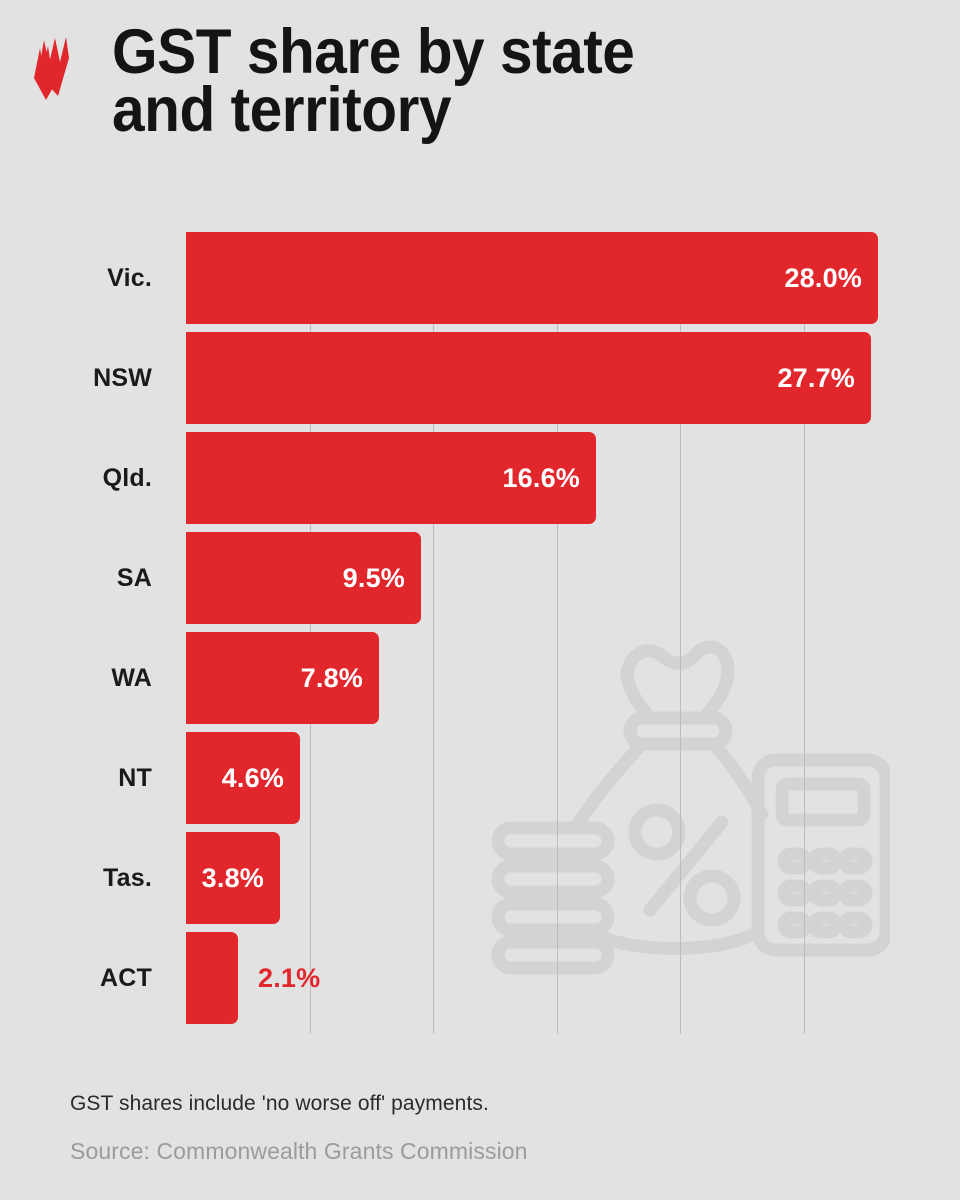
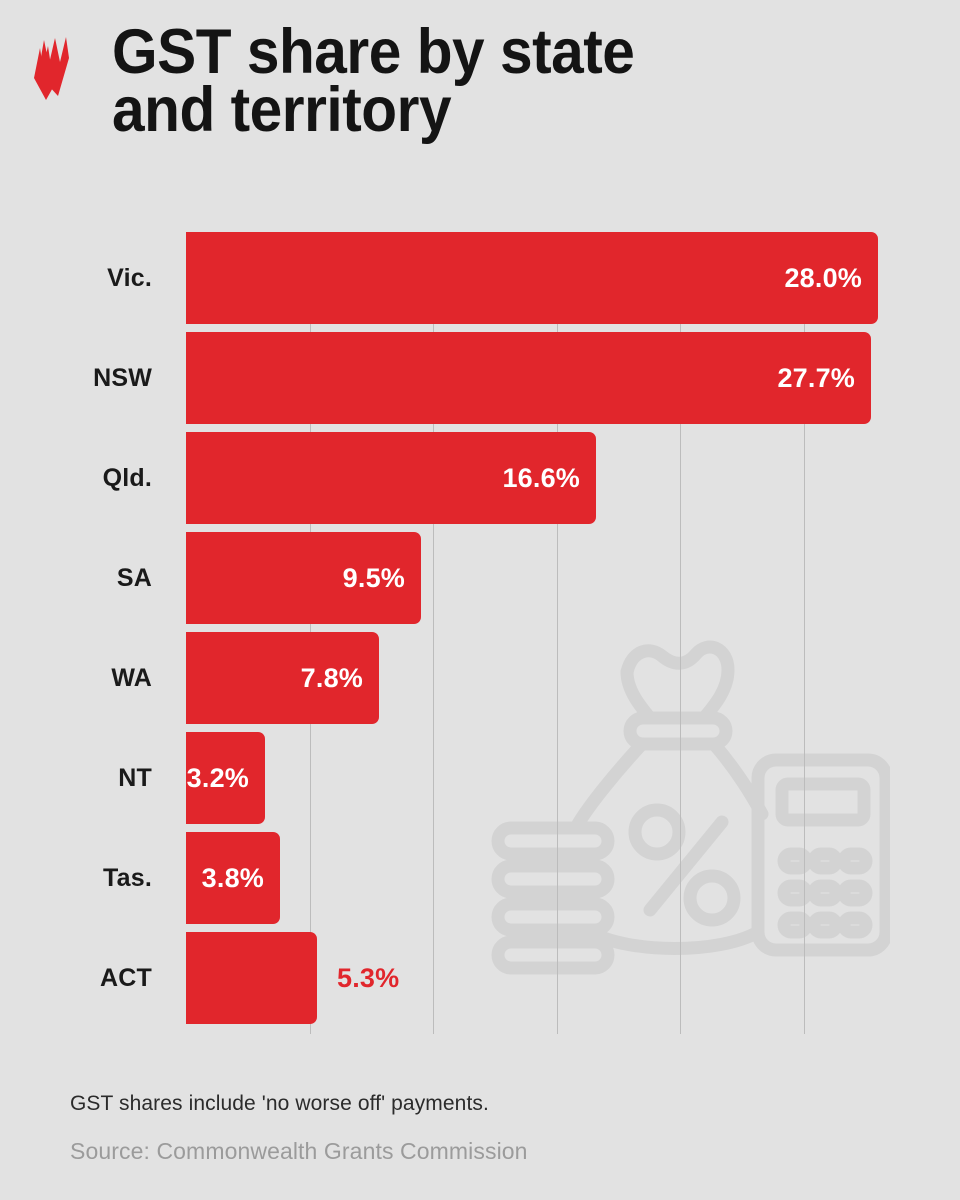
NT: 4.6% -> 3.2%
ACT: 2.1% -> 5.3%
